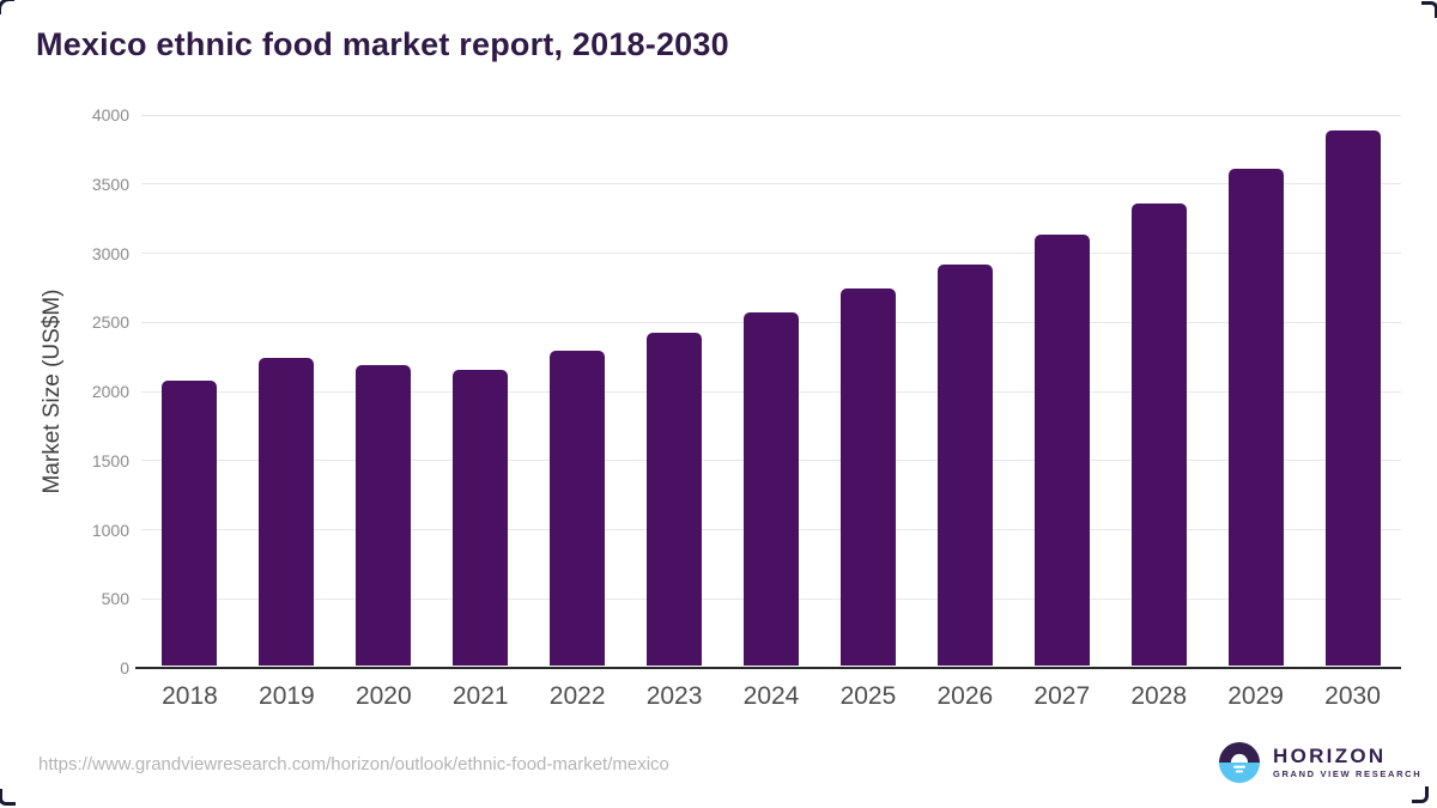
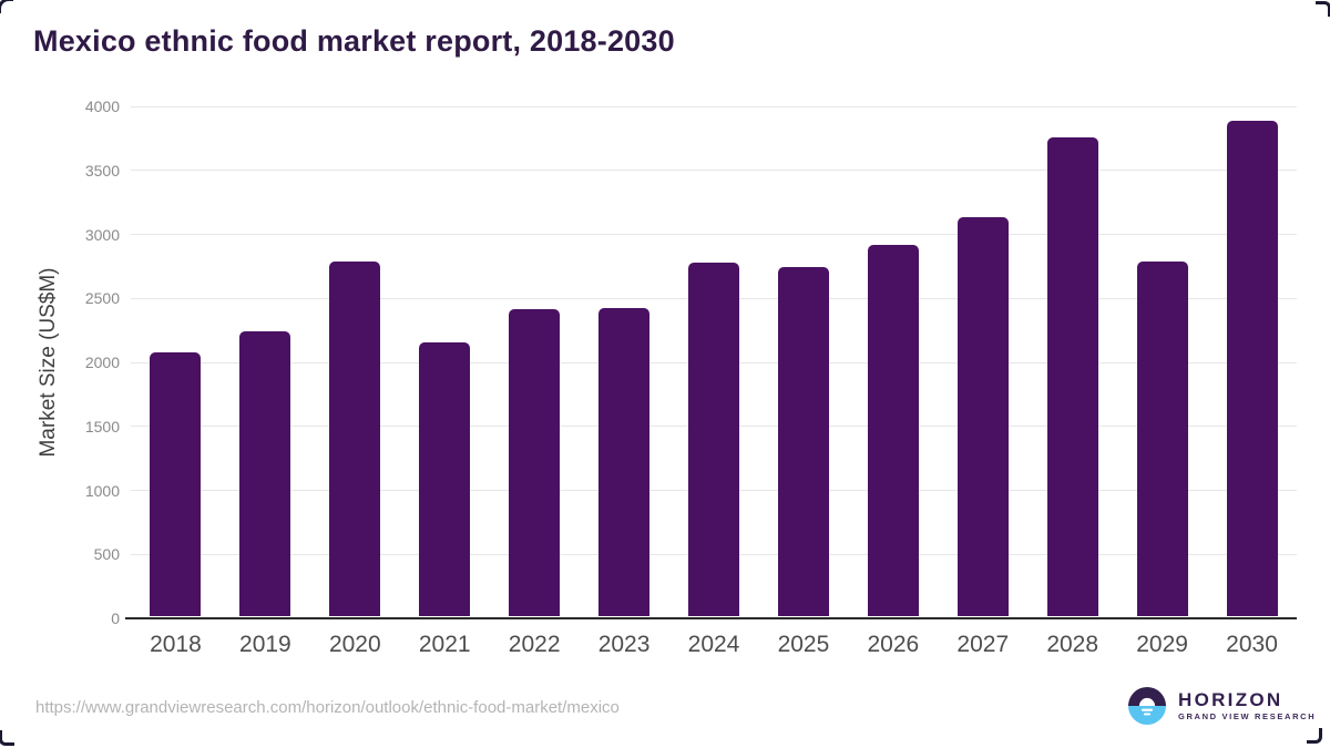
2020: 2180 -> 2770
2022: 2280 -> 2400
2024: 2560 -> 2760
2028: 3340 -> 3740
2029: 3590 -> 2770
